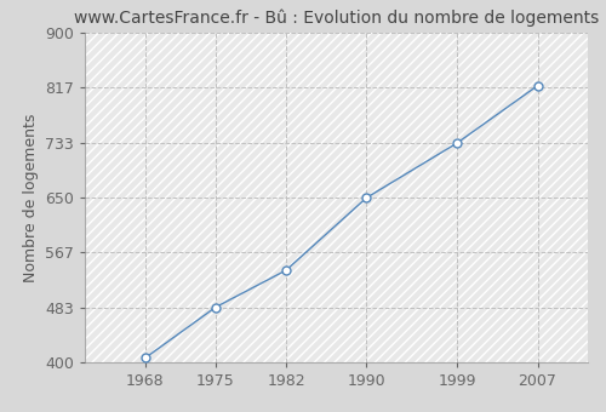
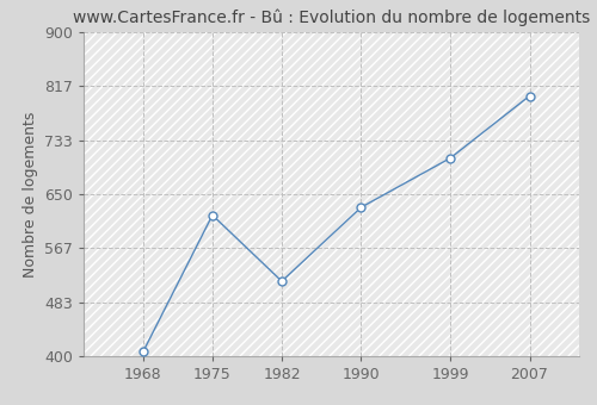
1975: 484 -> 618
1982: 540 -> 516
1990: 650 -> 630
1999: 733 -> 706
2007: 820 -> 802
